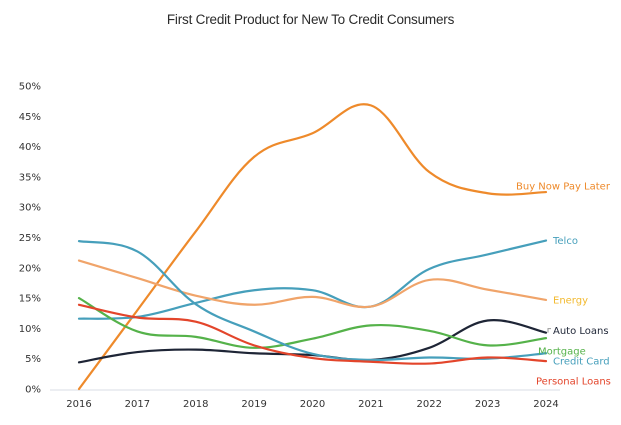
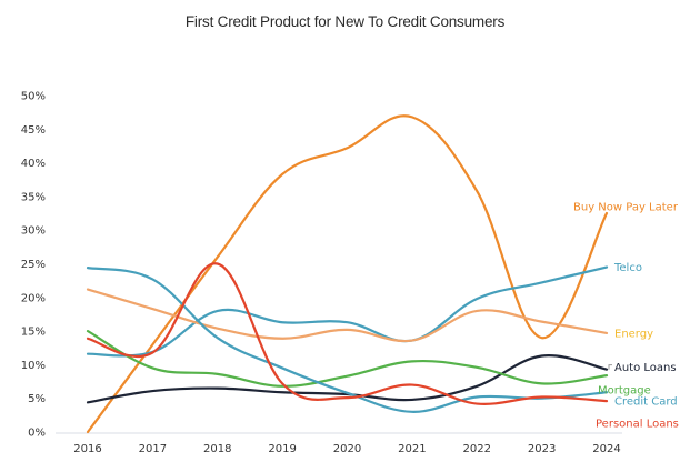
Telco/2018: 14% -> 18%
Personal Loans/2018: 11% -> 25%
Credit Card/2021: 5% -> 3%
Personal Loans/2021: 4% -> 7%
Buy Now Pay Later/2023: 32% -> 14%
